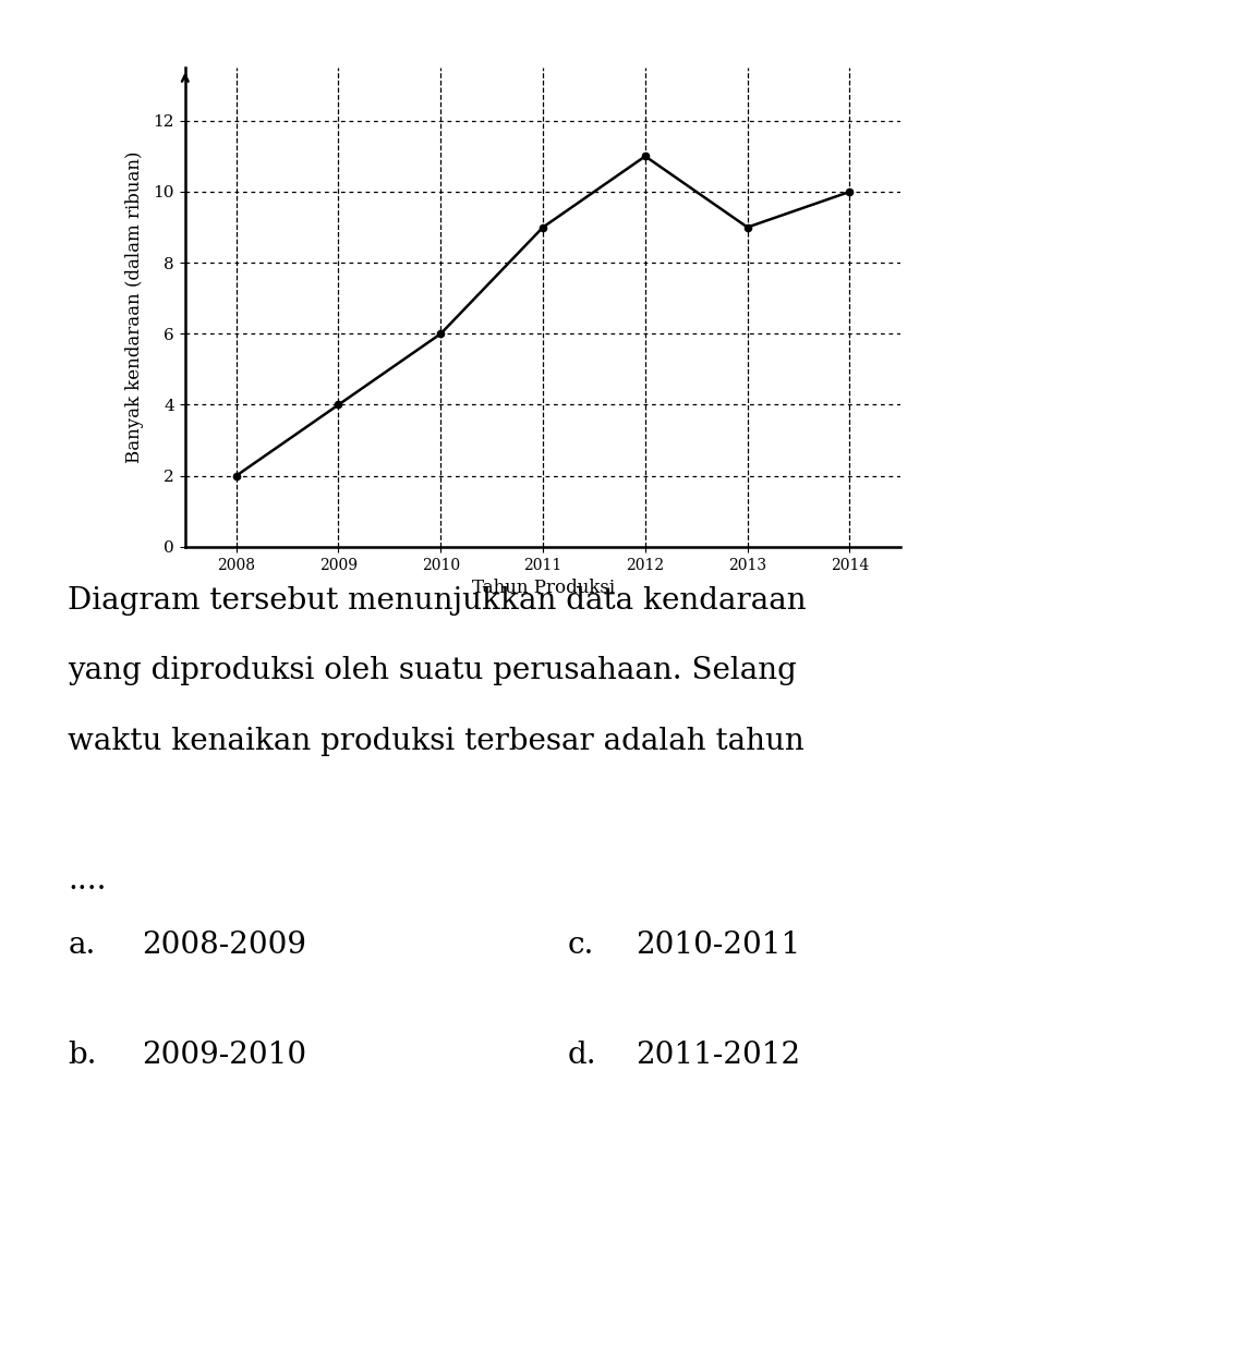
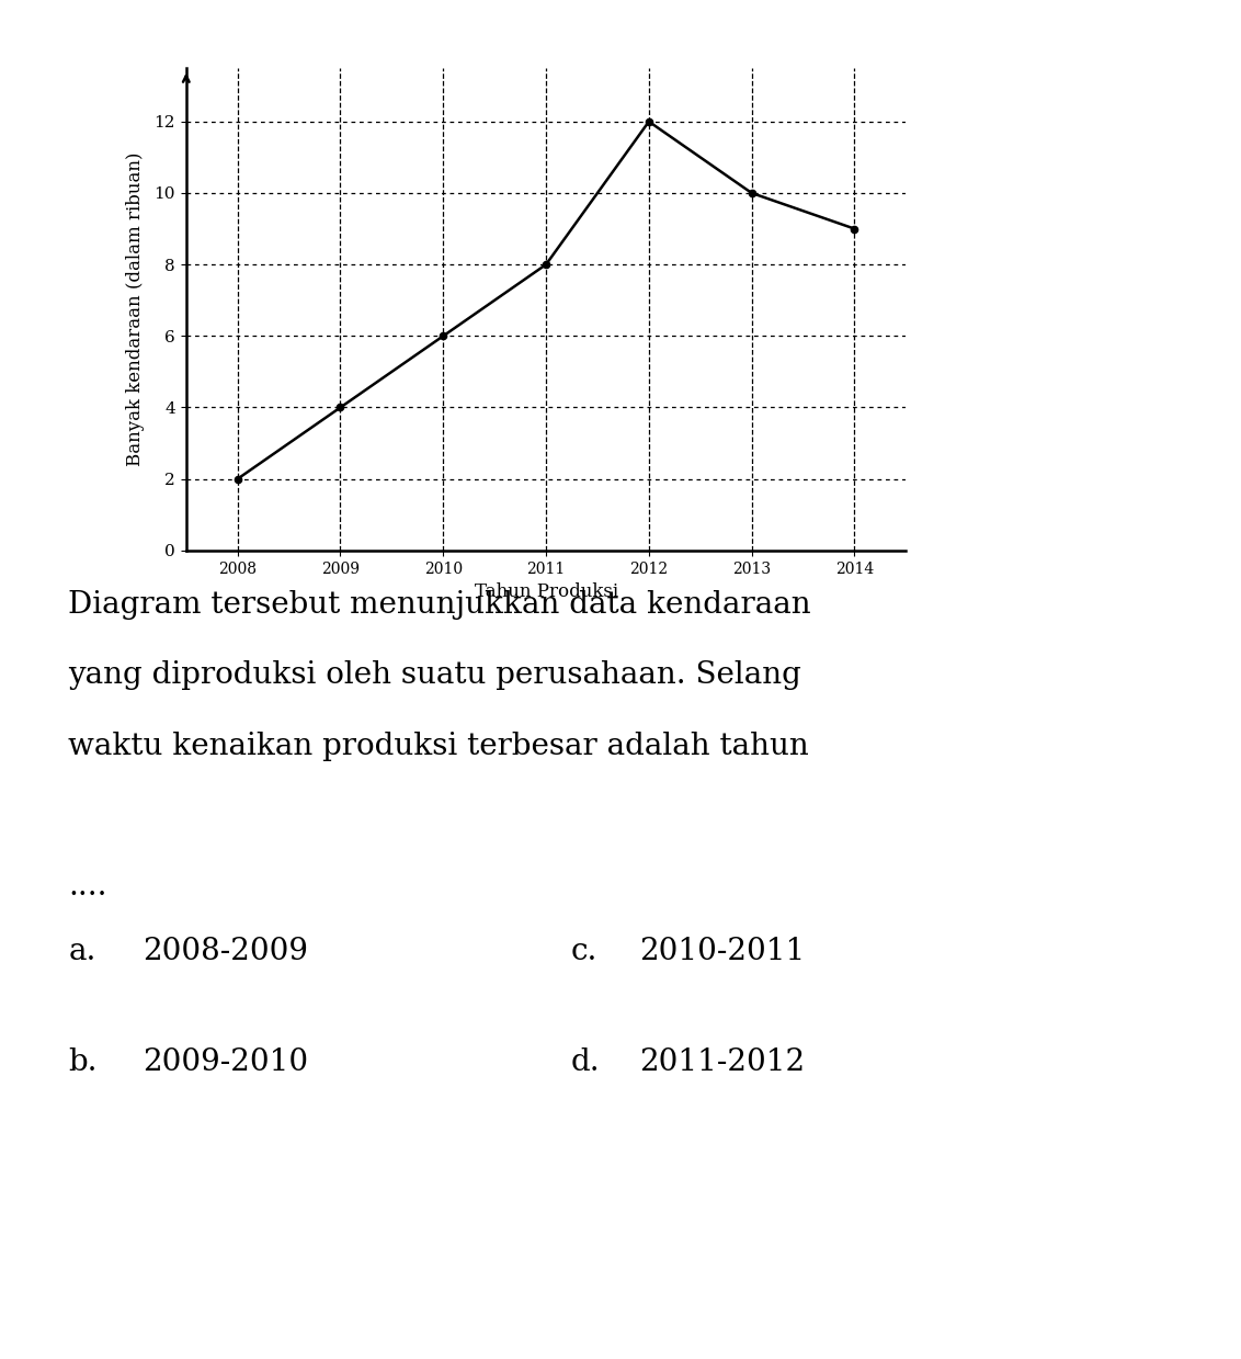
2011: 9 -> 8
2012: 11 -> 12
2013: 9 -> 10
2014: 10 -> 9
